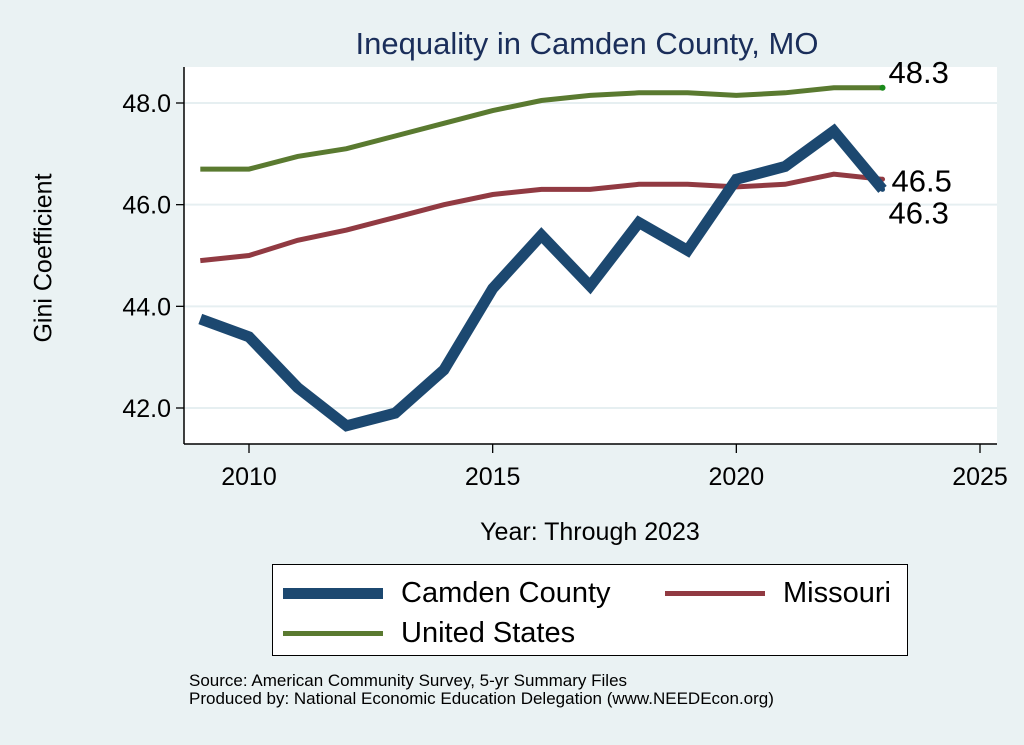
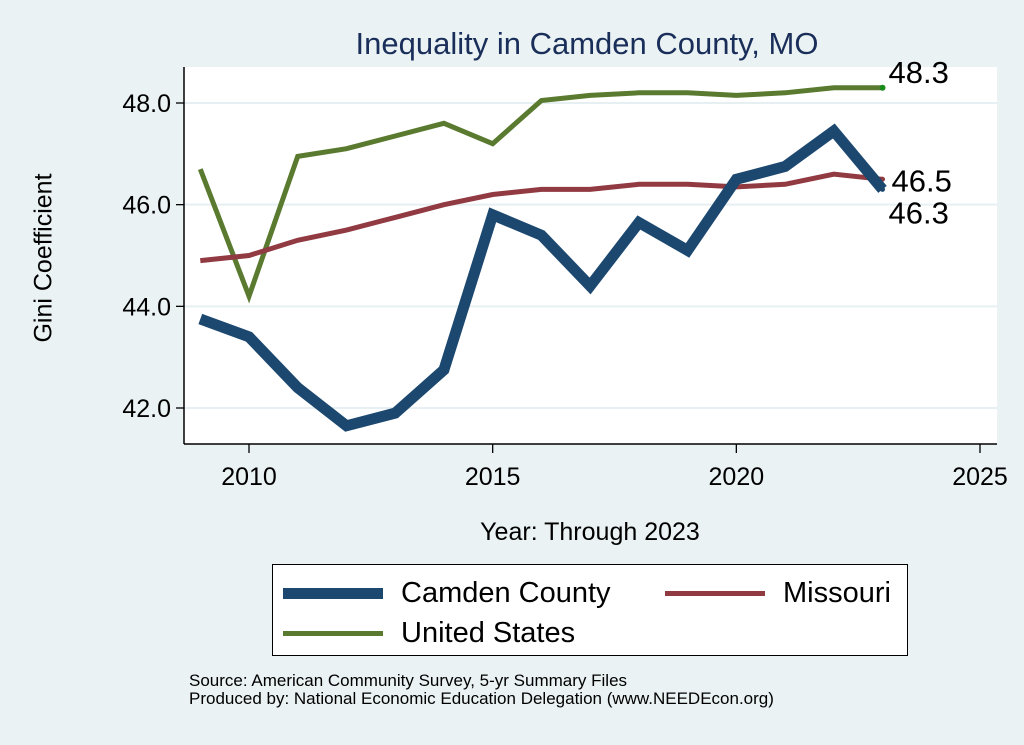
United States/2010: 46.7 -> 44.2
Camden County/2015: 44.4 -> 45.8
United States/2015: 47.9 -> 47.2
